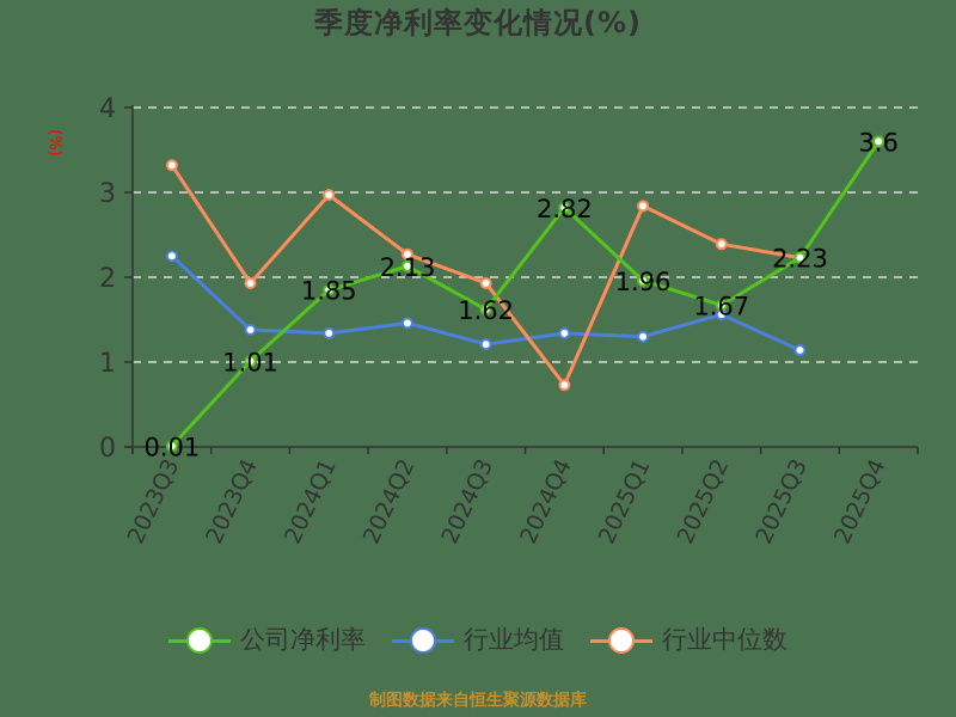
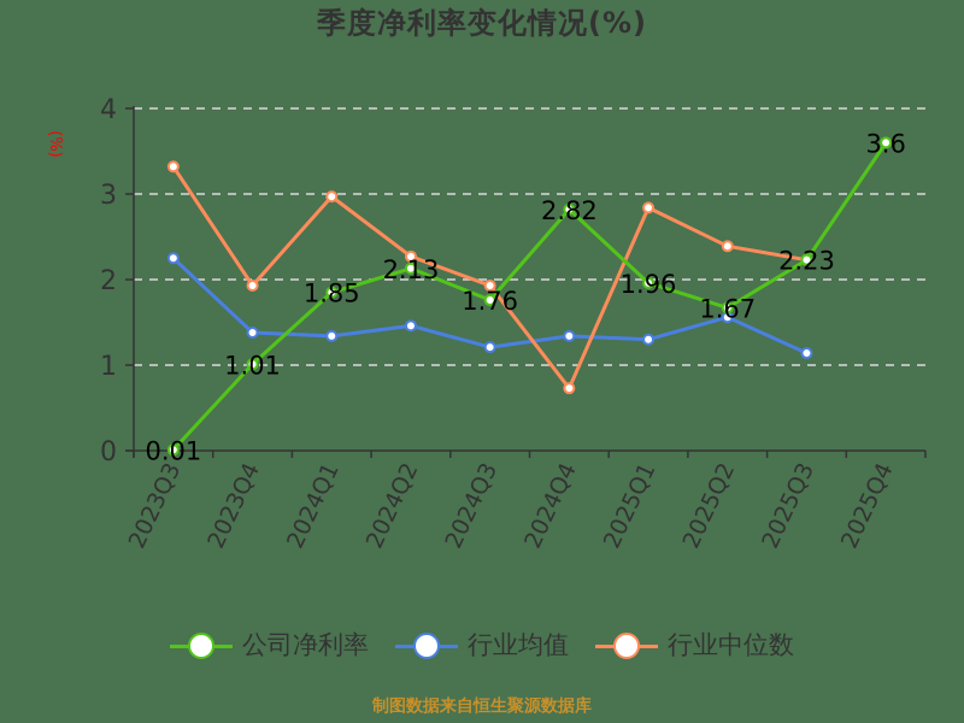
公司净利率/2024Q3: 1.62 -> 1.76
